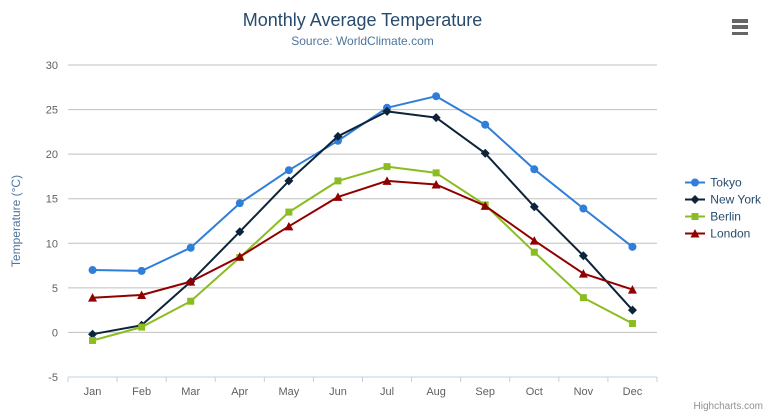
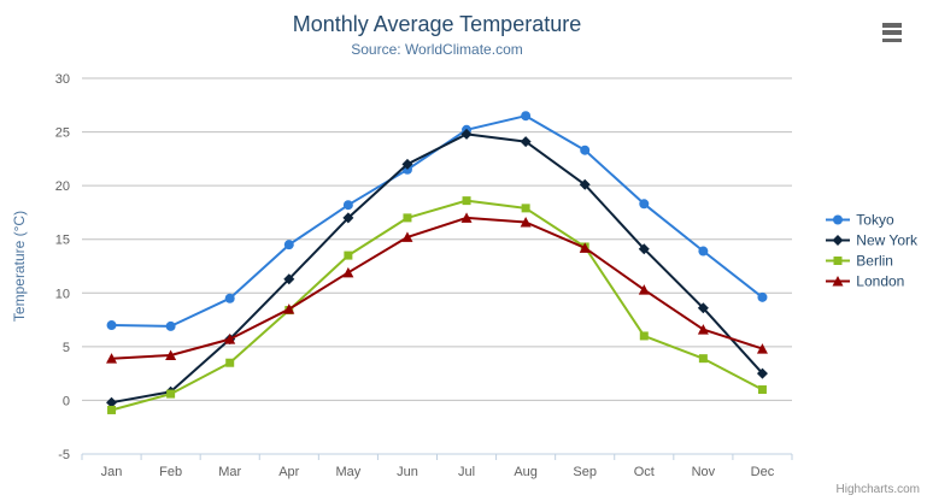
Berlin/Oct: 9 -> 6
